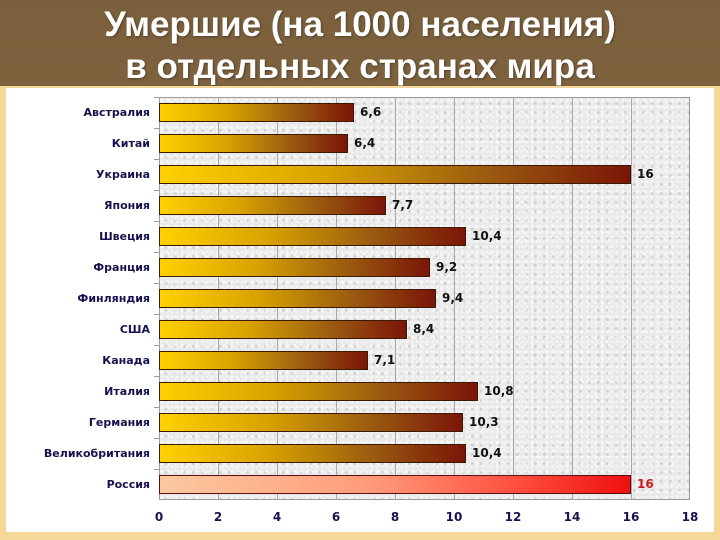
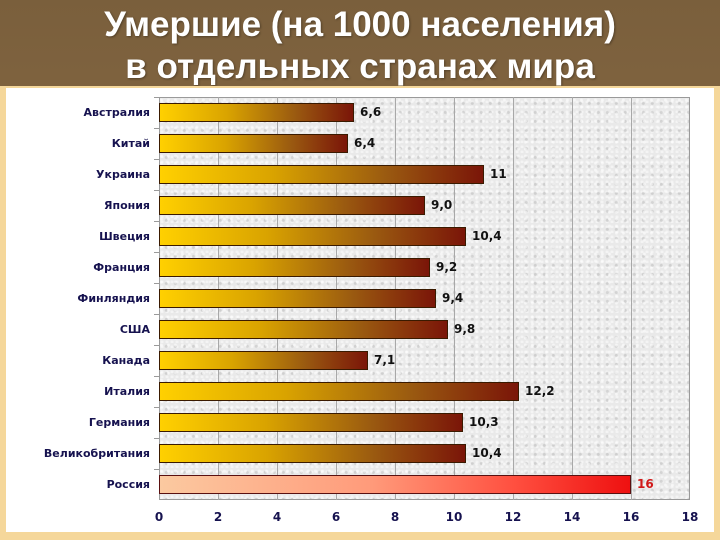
Украина: 16 -> 11
Япония: 7,7 -> 9,0
США: 8,4 -> 9,8
Италия: 10,8 -> 12,2
